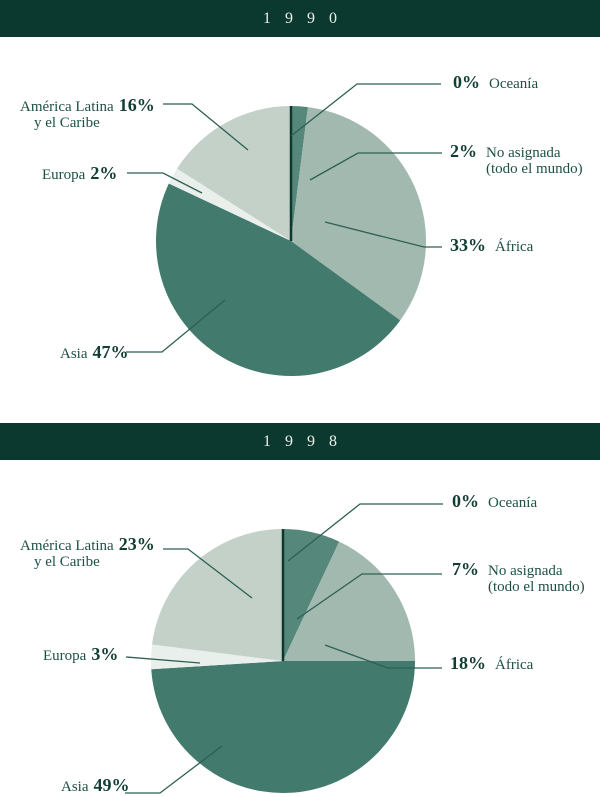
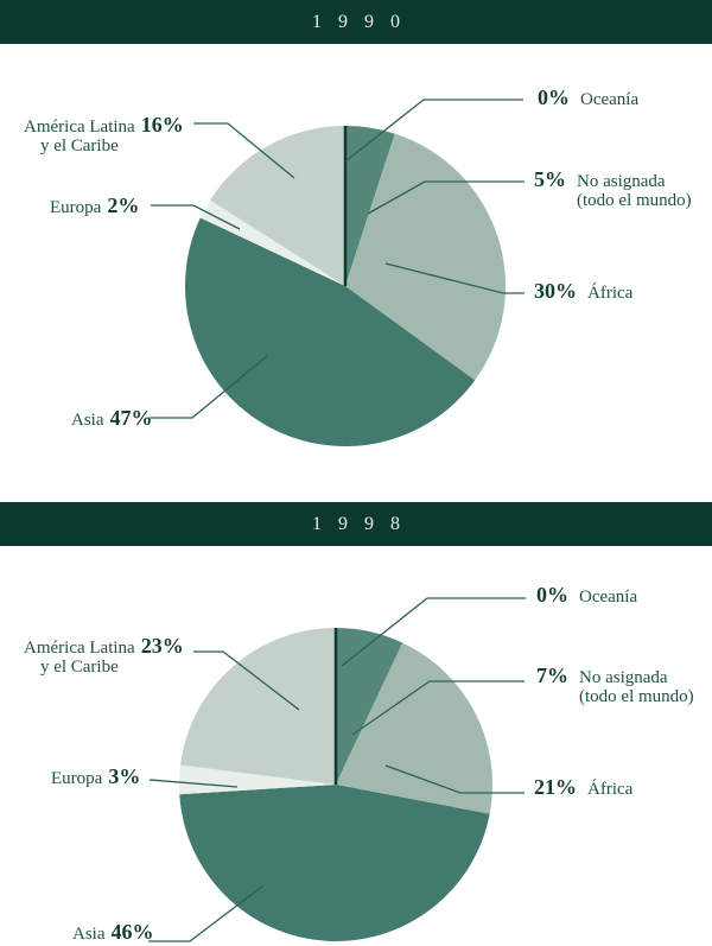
1990/No asignada (todo el mundo): 2% -> 5%
1990/África: 33% -> 30%
1998/África: 18% -> 21%
1998/Asia: 49% -> 46%
